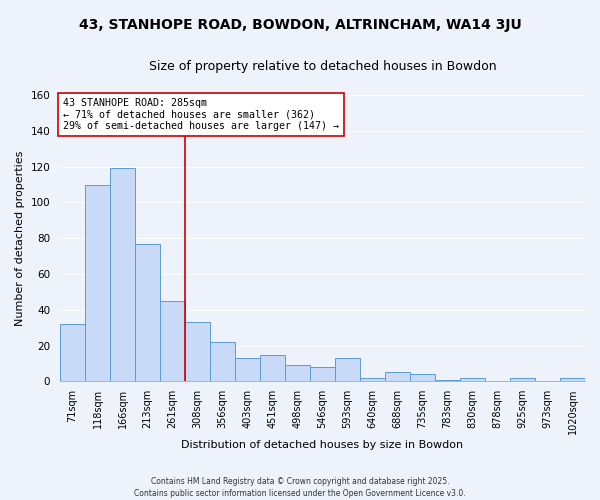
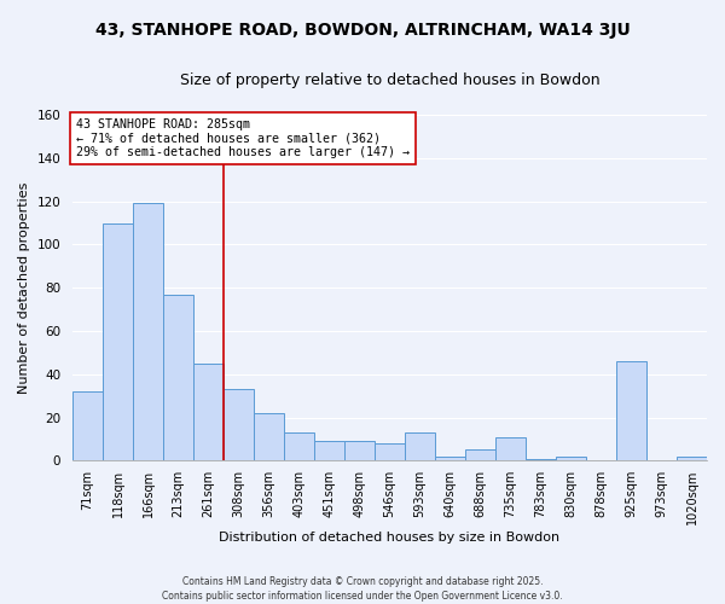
451sqm: 15 -> 9
735sqm: 4 -> 11
925sqm: 2 -> 46
